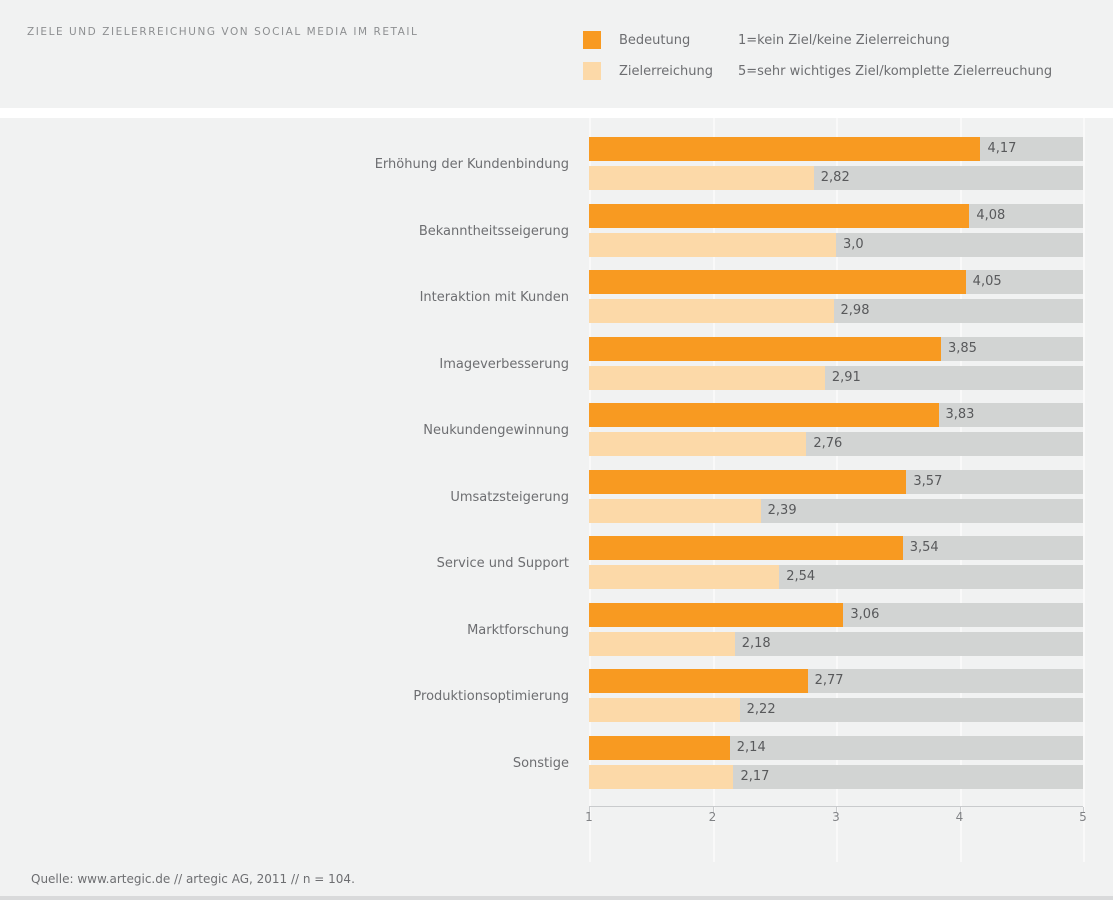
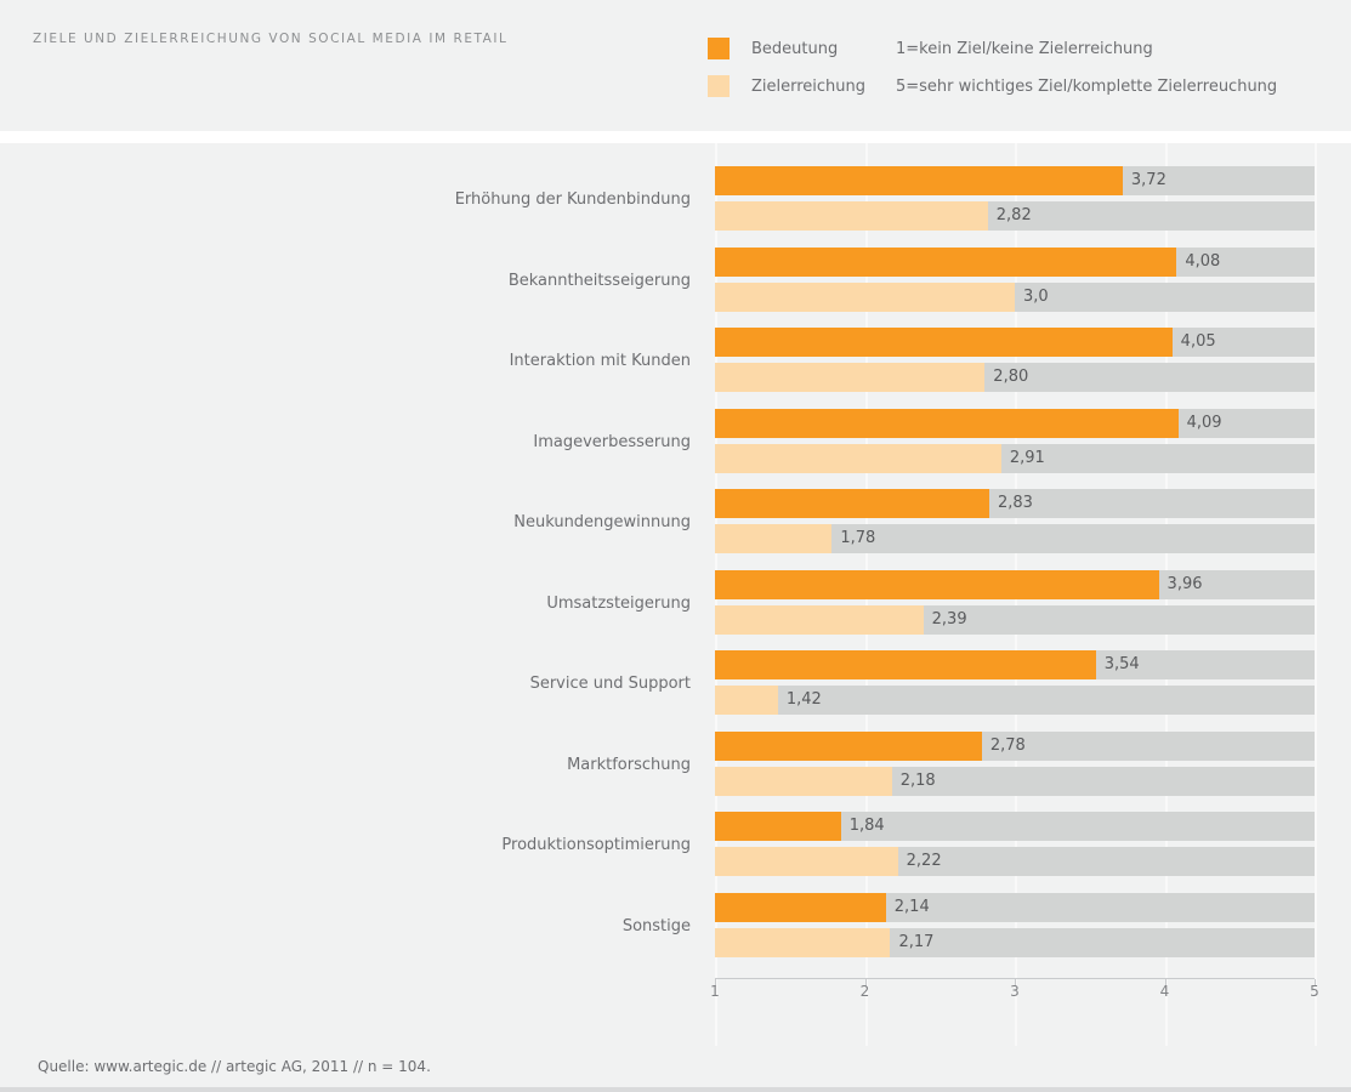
Bedeutung/Erhöhung der Kundenbindung: 4,17 -> 3,72
Zielerreichung/Interaktion mit Kunden: 2,98 -> 2,80
Bedeutung/Imageverbesserung: 3,85 -> 4,09
Bedeutung/Neukundengewinnung: 3,83 -> 2,83
Zielerreichung/Neukundengewinnung: 2,76 -> 1,78
Bedeutung/Umsatzsteigerung: 3,57 -> 3,96
Zielerreichung/Service und Support: 2,54 -> 1,42
Bedeutung/Marktforschung: 3,06 -> 2,78
Bedeutung/Produktionsoptimierung: 2,77 -> 1,84
